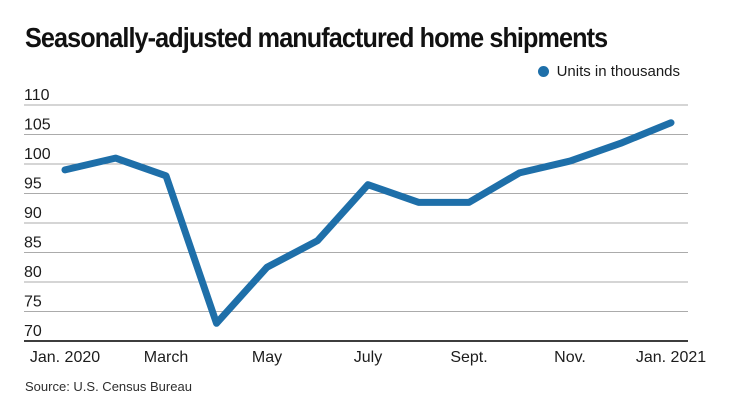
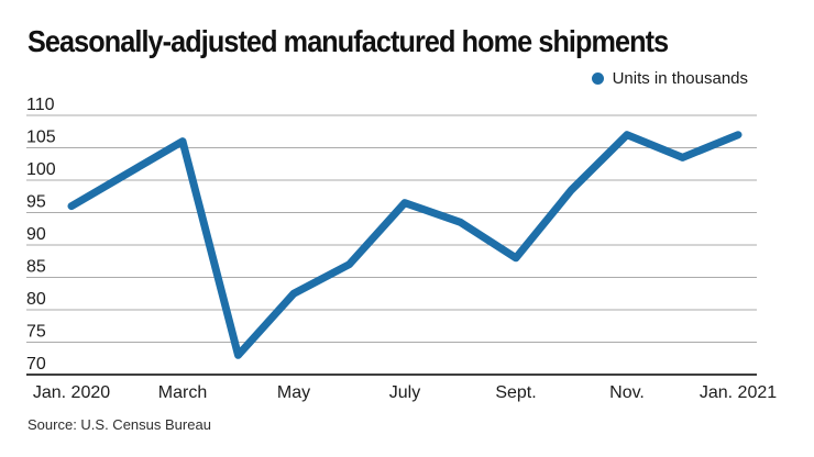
Jan. 2020: 99 -> 96
March: 98 -> 106
Sept.: 94 -> 88
Nov.: 100 -> 107
